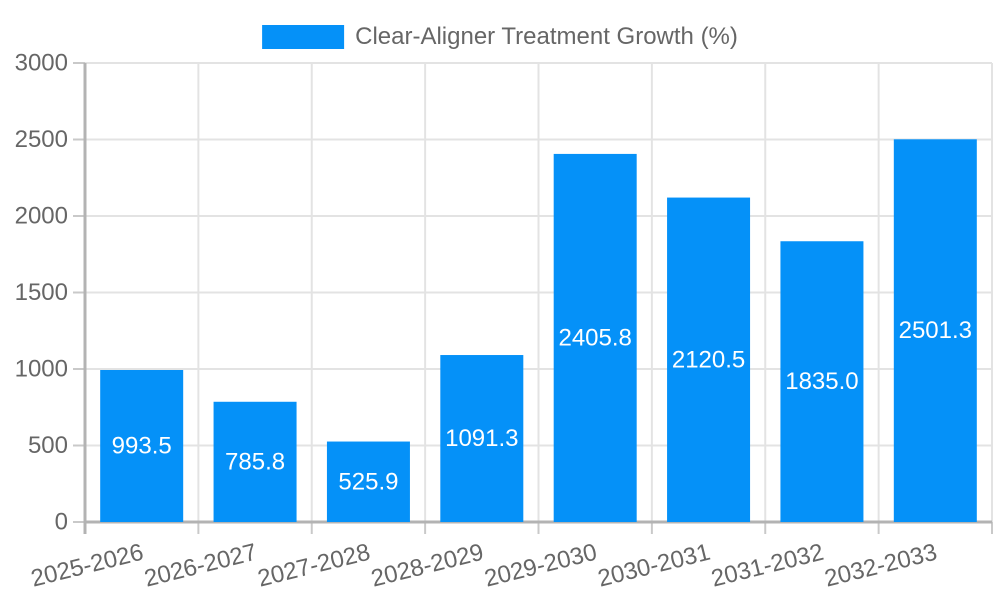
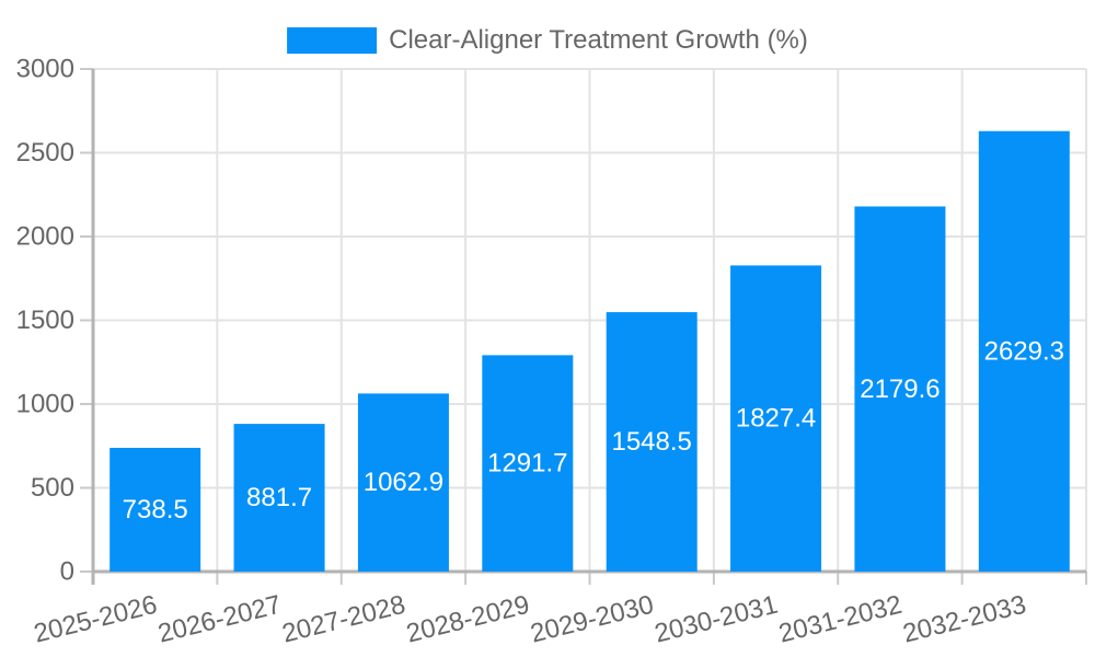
2025-2026: 993.5 -> 738.5
2026-2027: 785.8 -> 881.7
2027-2028: 525.9 -> 1062.9
2028-2029: 1091.3 -> 1291.7
2029-2030: 2405.8 -> 1548.5
2030-2031: 2120.5 -> 1827.4
2031-2032: 1835.0 -> 2179.6
2032-2033: 2501.3 -> 2629.3
